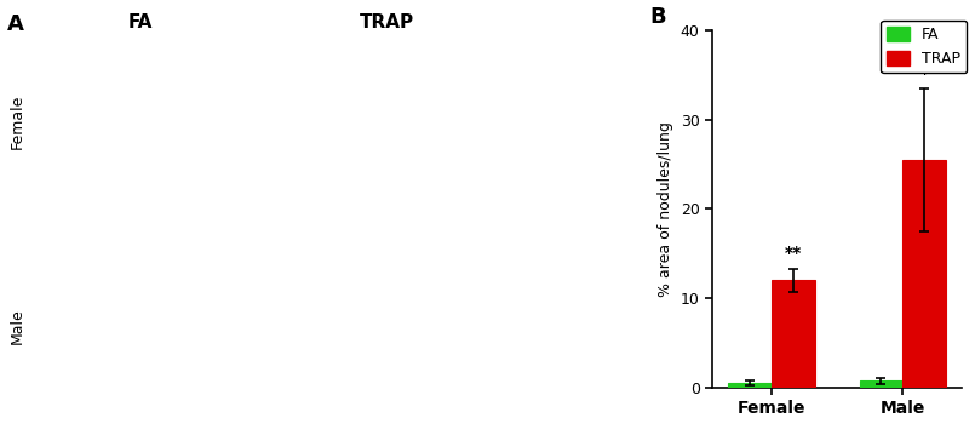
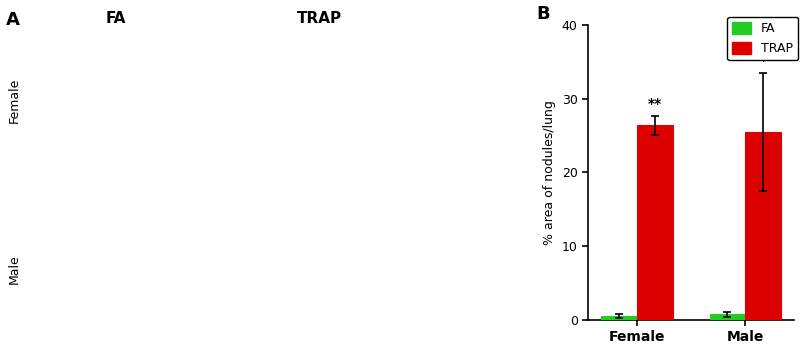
TRAP/Female: 12.0 -> 26.4
